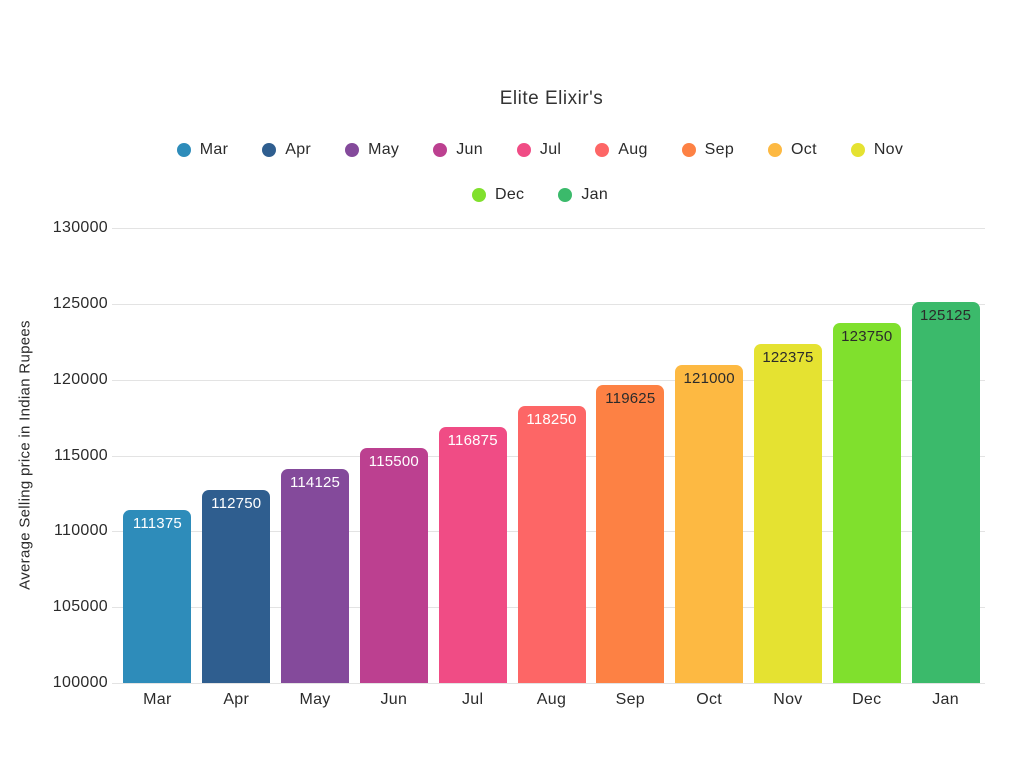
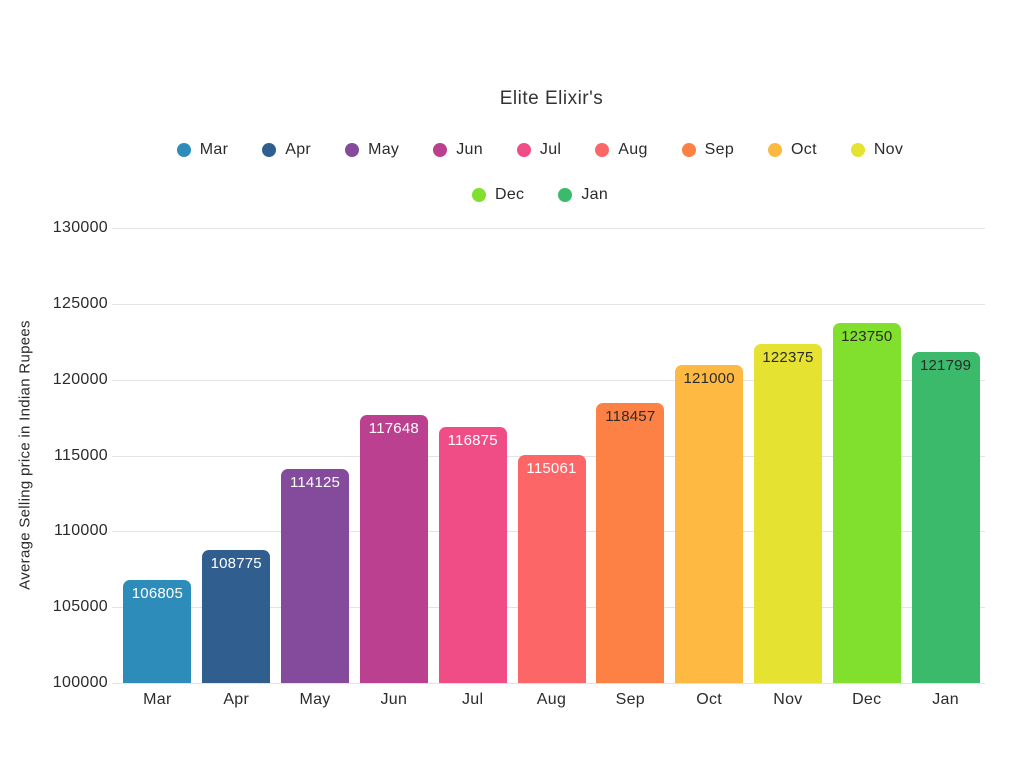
Mar: 111375 -> 106805
Apr: 112750 -> 108775
Jun: 115500 -> 117648
Aug: 118250 -> 115061
Sep: 119625 -> 118457
Jan: 125125 -> 121799
